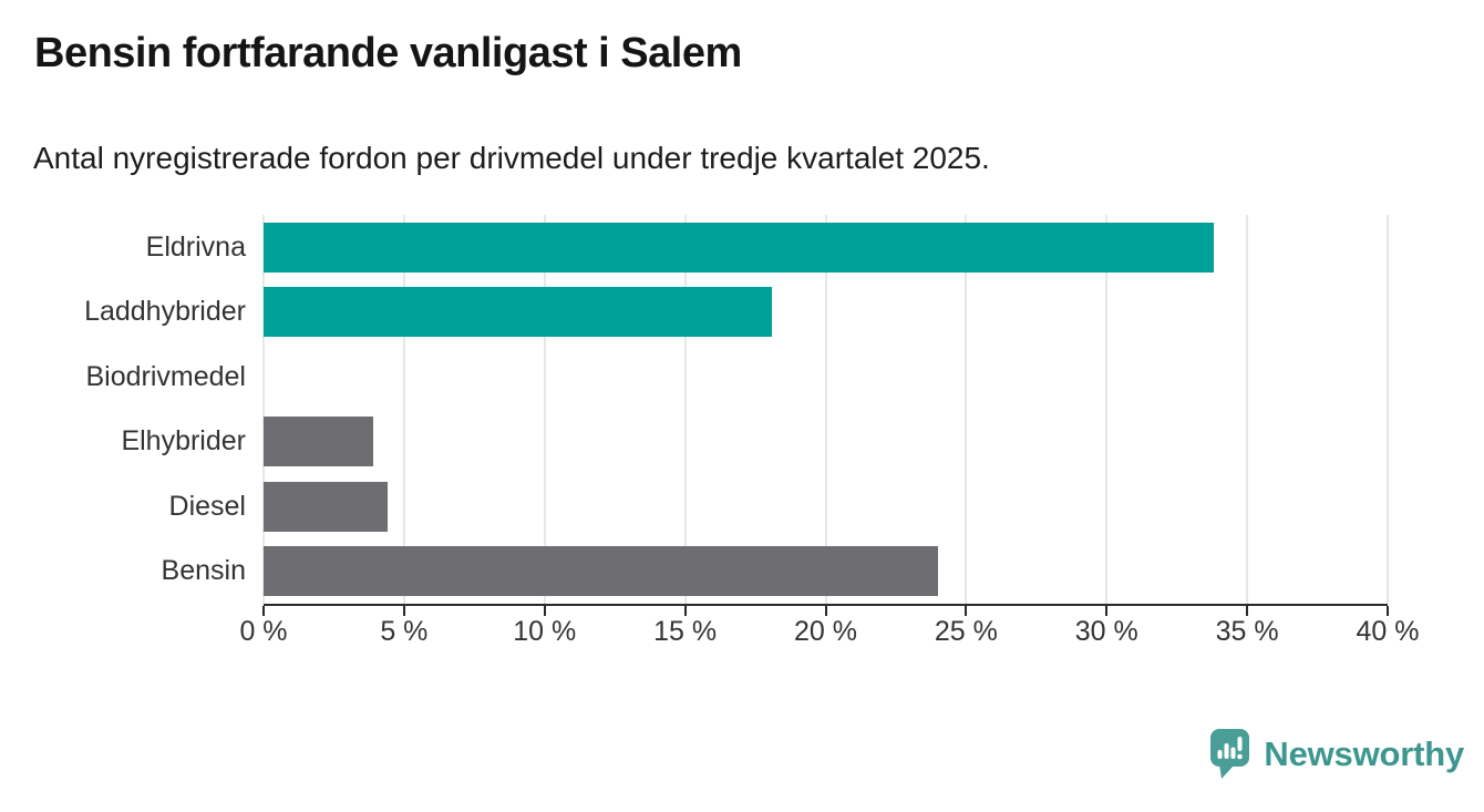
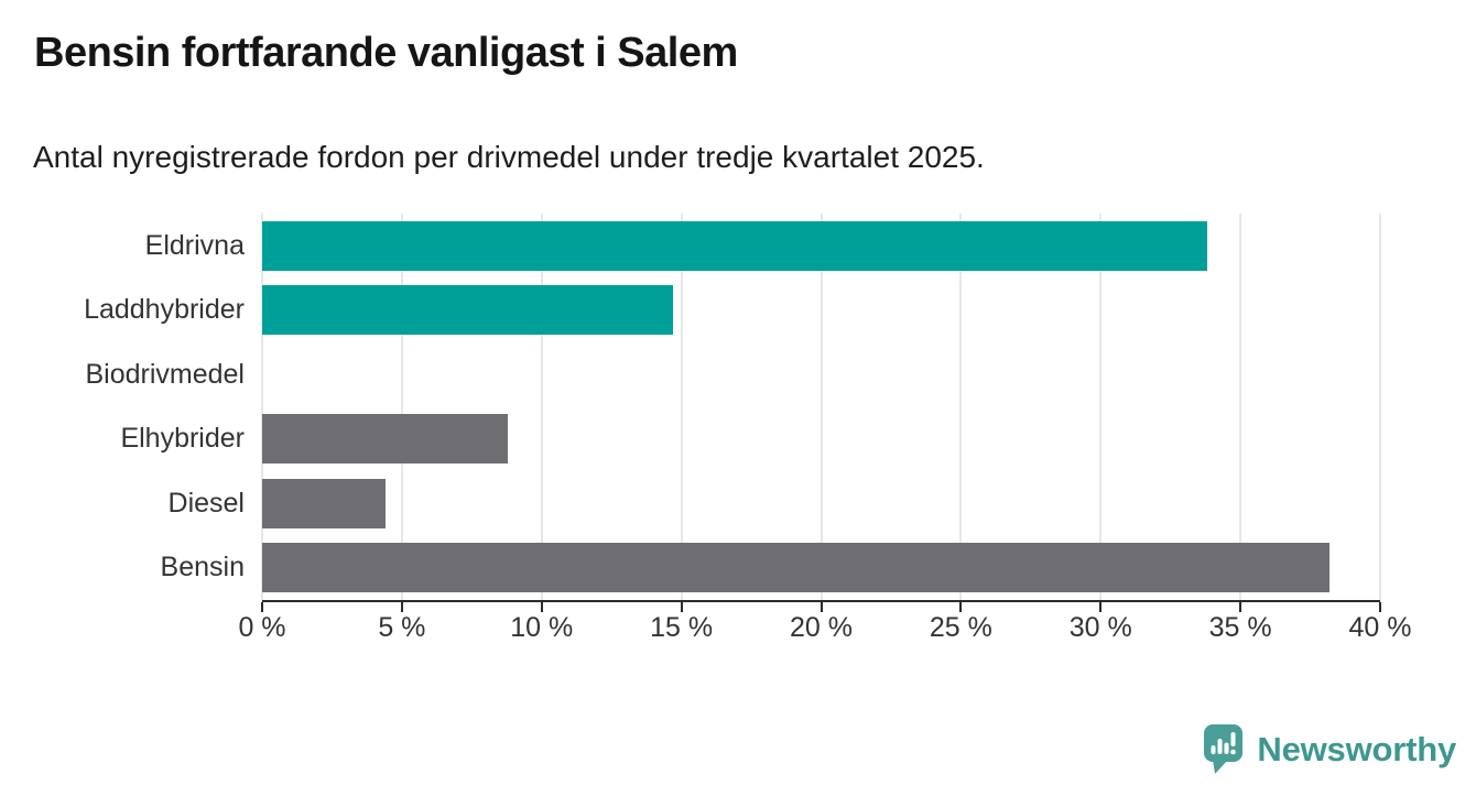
Laddhybrider: 18.1% -> 14.7%
Elhybrider: 3.9% -> 8.8%
Bensin: 24.0% -> 38.2%
